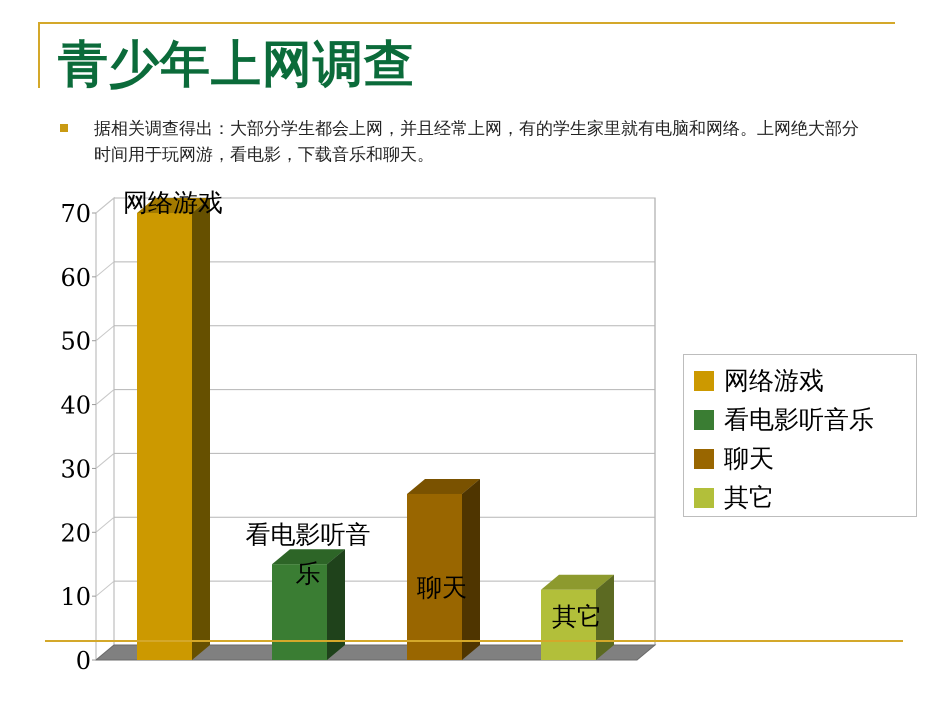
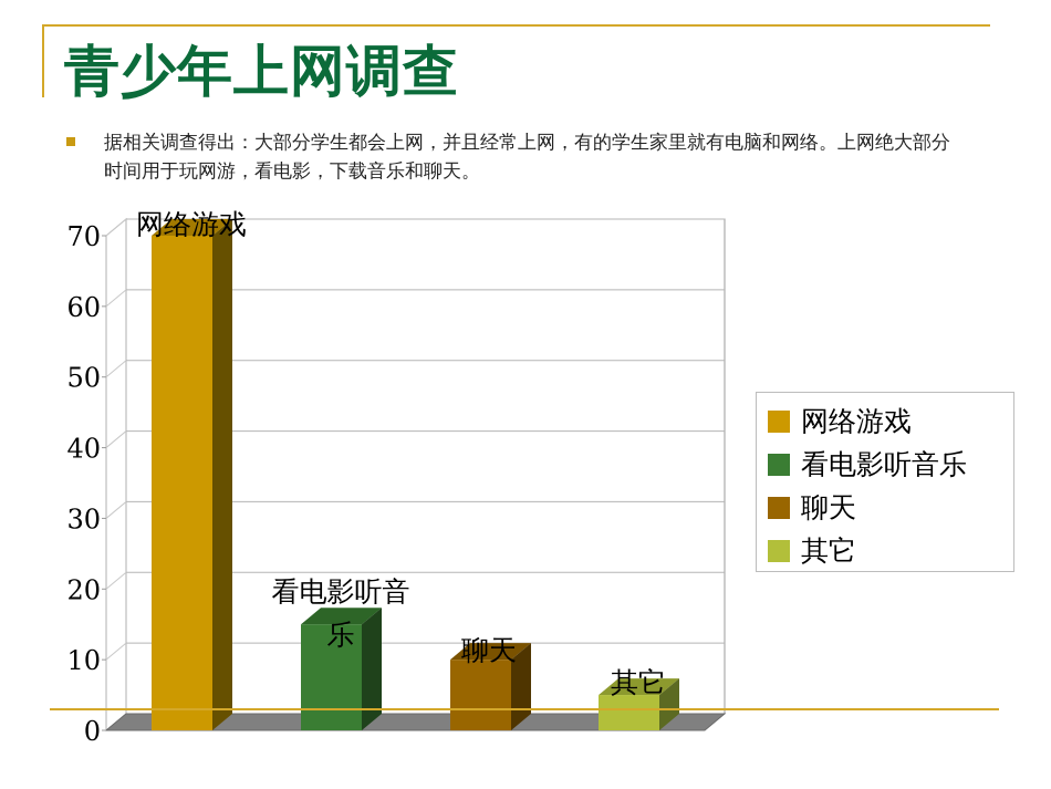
聊天: 26 -> 10
其它: 11 -> 5
